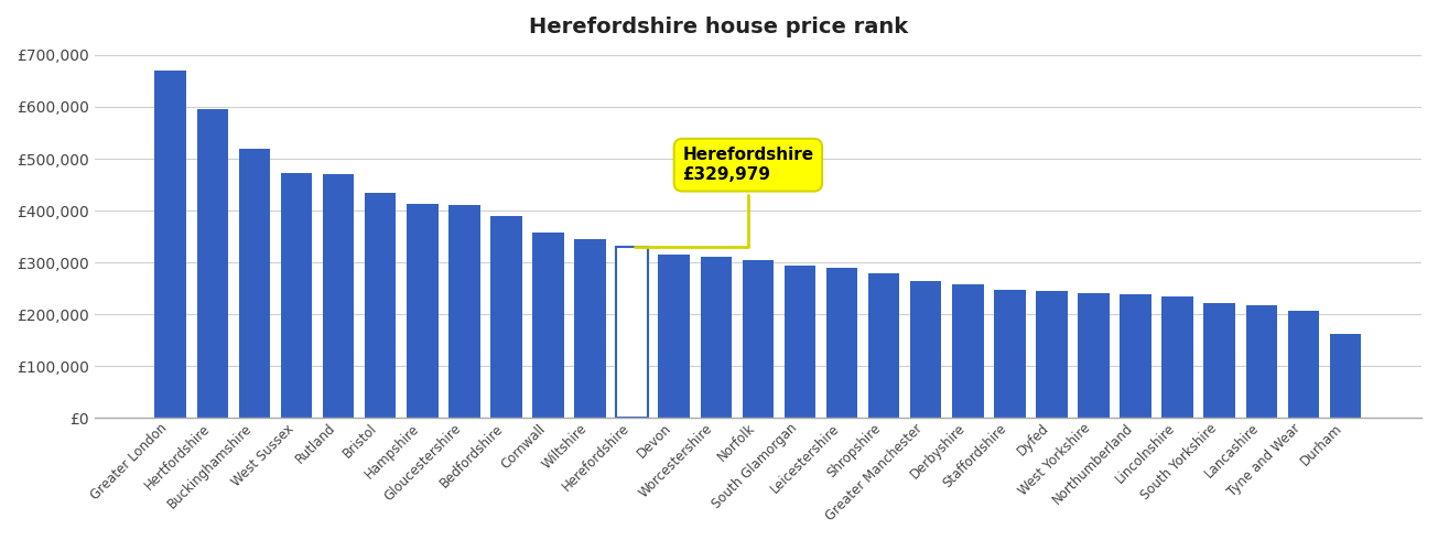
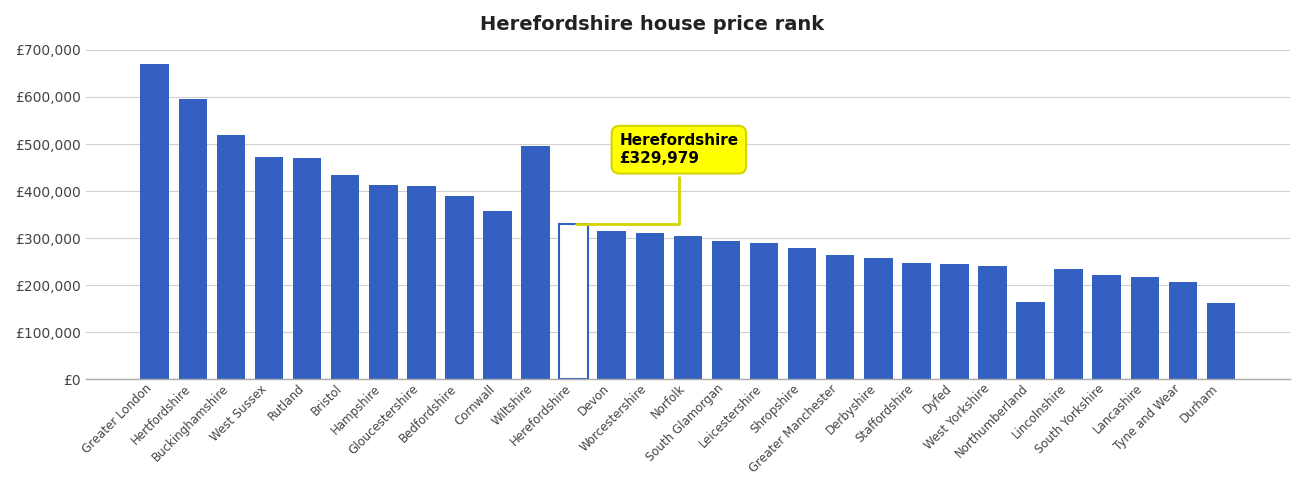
Wiltshire: £345,000 -> £495,000
Northumberland: £238,000 -> £165,000
